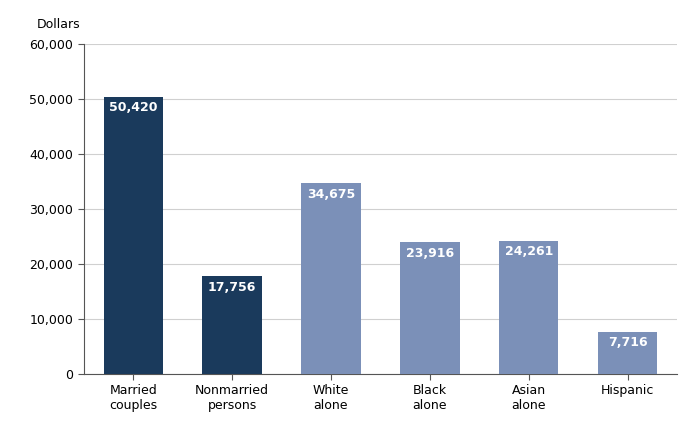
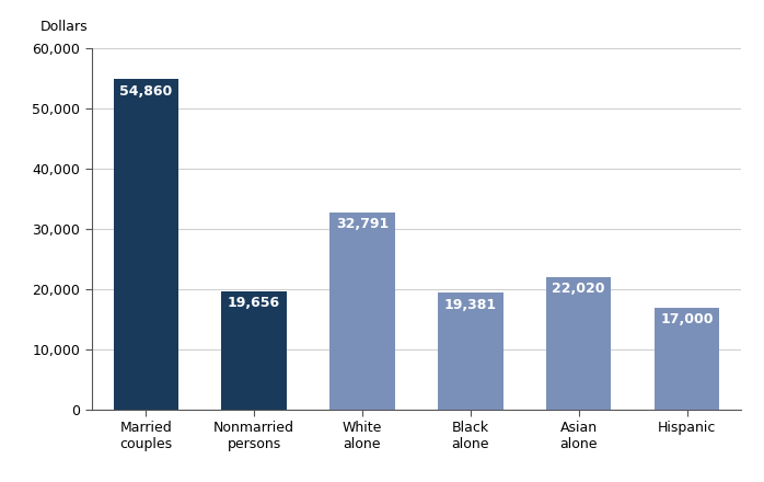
Married couples: 50,420 -> 54,860
Nonmarried persons: 17,756 -> 19,656
White alone: 34,675 -> 32,791
Black alone: 23,916 -> 19,381
Asian alone: 24,261 -> 22,020
Hispanic: 7,716 -> 17,000
